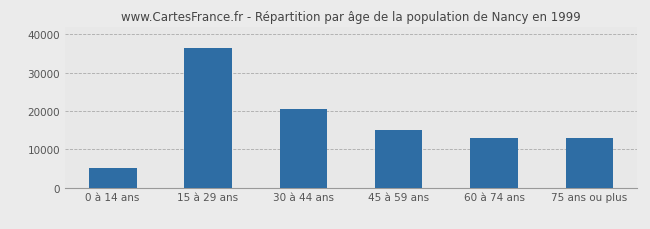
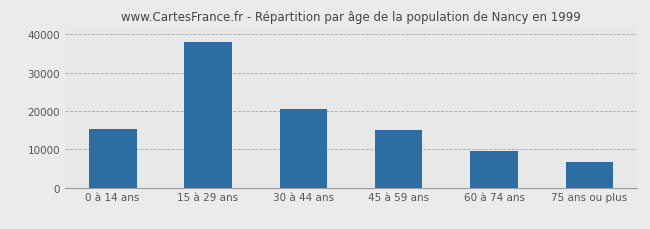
0 à 14 ans: 5000 -> 15300
15 à 29 ans: 36500 -> 38000
60 à 74 ans: 13000 -> 9500
75 ans ou plus: 13000 -> 6800
